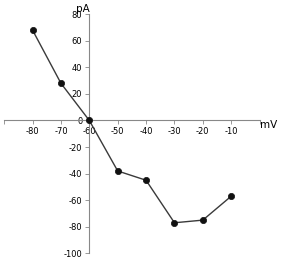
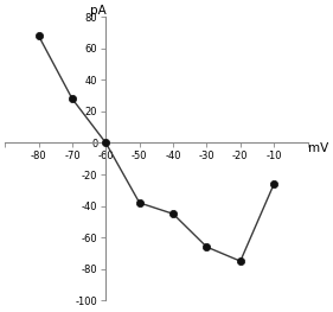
-30: -77 -> -66
-10: -57 -> -26
